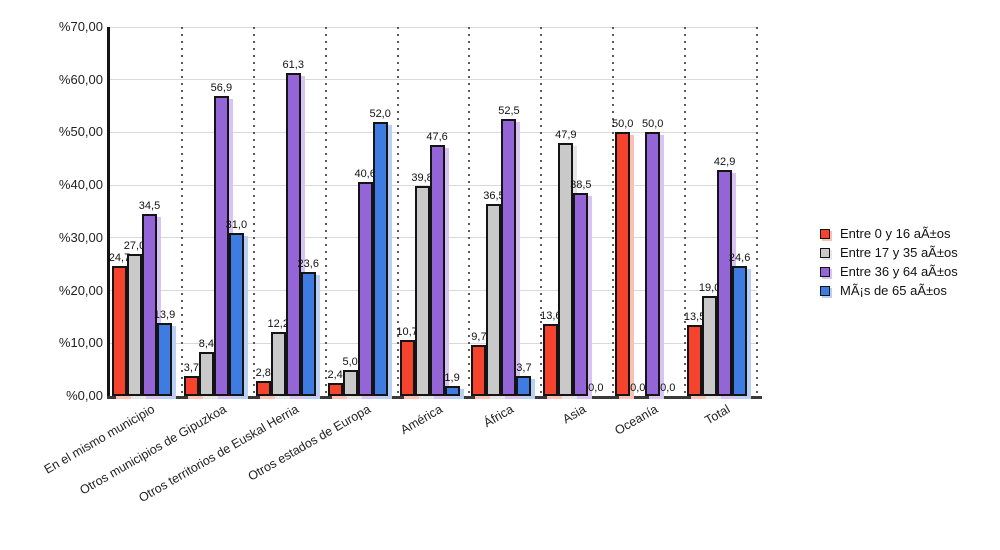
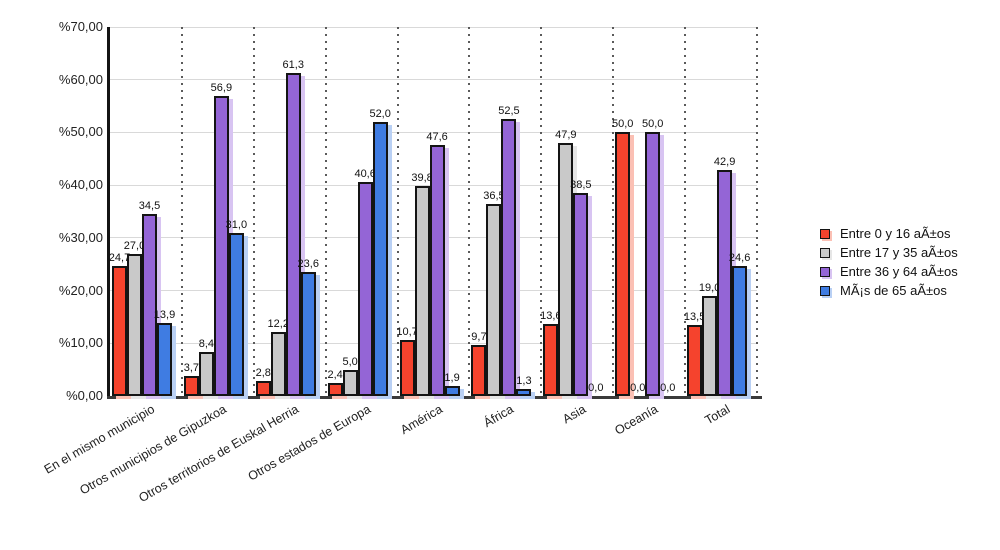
MÃ¡s de 65 aÃ±os/África: 3,7 -> 1,3
